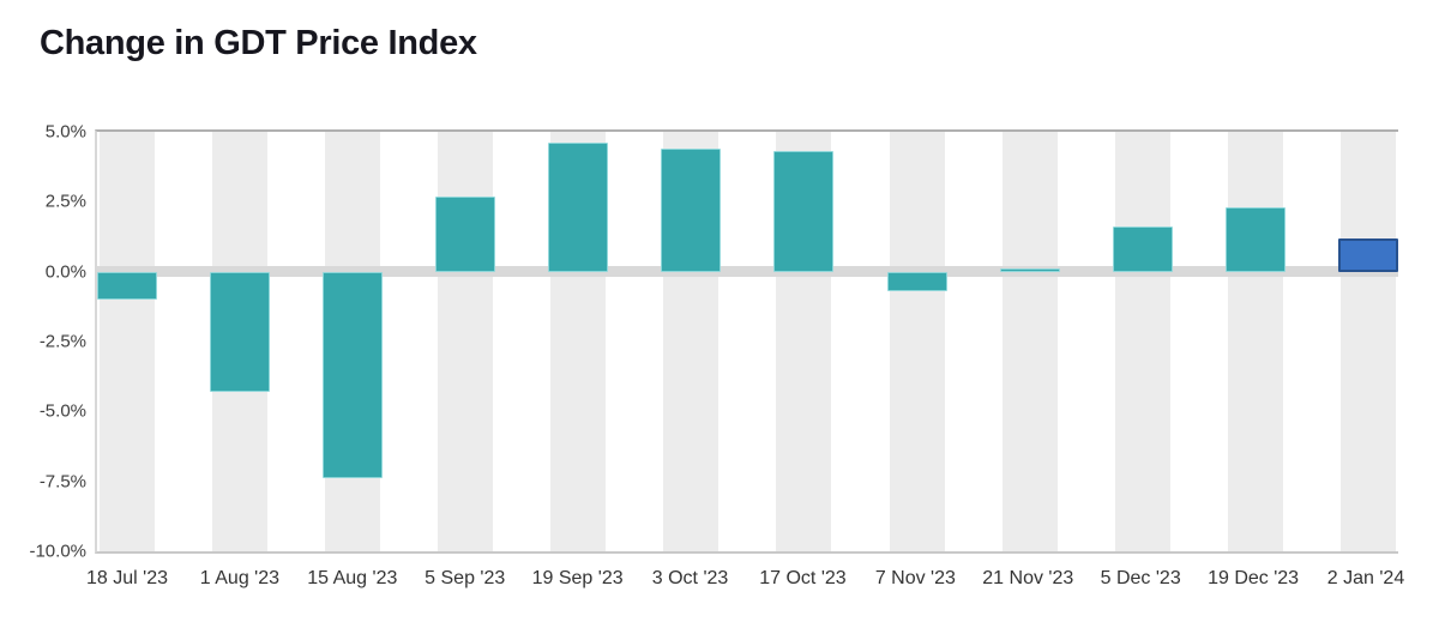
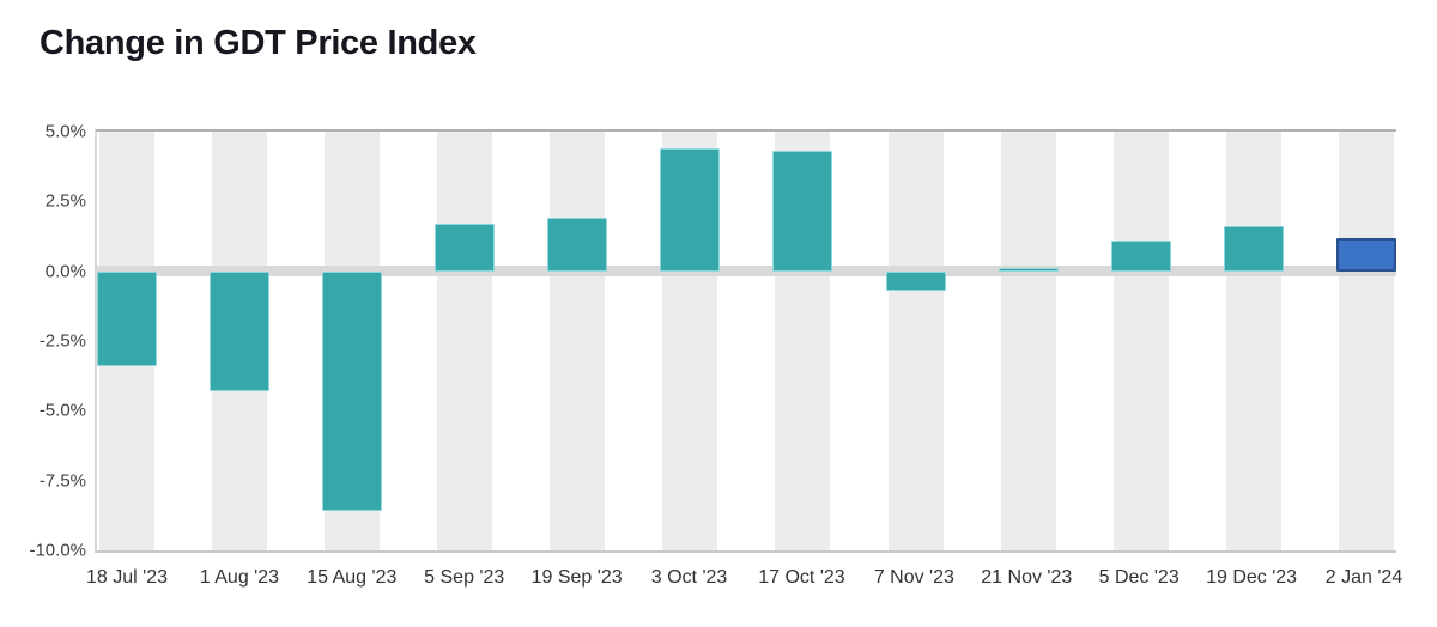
18 Jul '23: -1.0% -> -3.4%
15 Aug '23: -7.4% -> -8.6%
5 Sep '23: 2.7% -> 1.7%
19 Sep '23: 4.6% -> 1.9%
5 Dec '23: 1.6% -> 1.1%
19 Dec '23: 2.3% -> 1.6%
